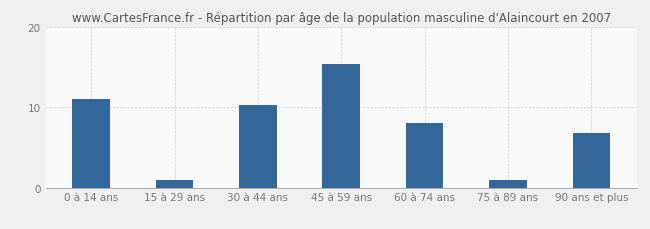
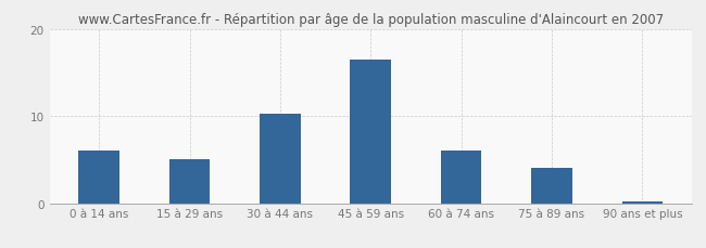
0 à 14 ans: 11.0 -> 6.0
15 à 29 ans: 1.0 -> 5.0
45 à 59 ans: 15.4 -> 16.5
60 à 74 ans: 8.0 -> 6.0
75 à 89 ans: 1.0 -> 4.0
90 ans et plus: 6.8 -> 0.2
